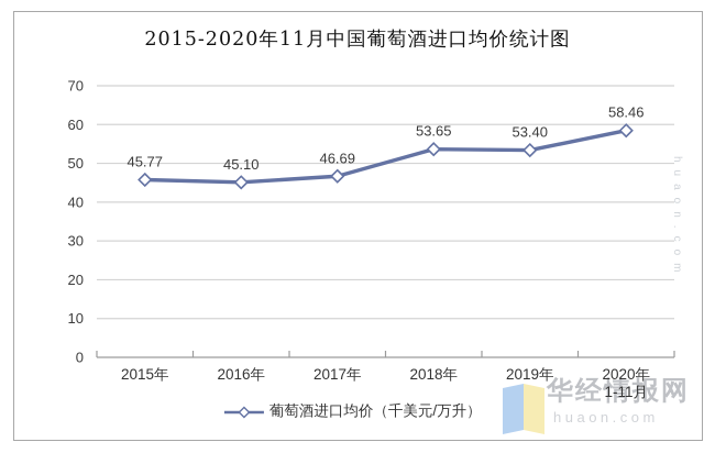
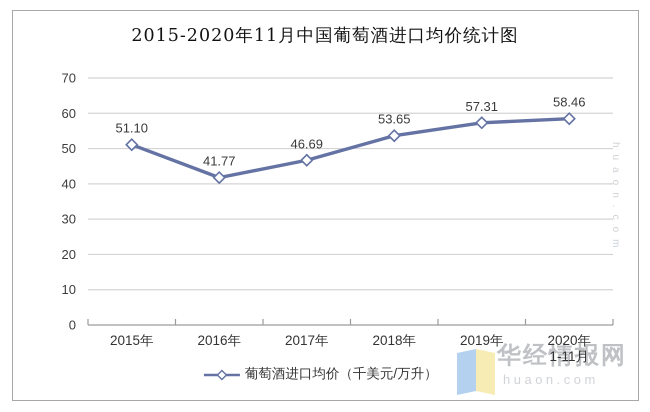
2015年: 45.77 -> 51.10
2016年: 45.10 -> 41.77
2019年: 53.40 -> 57.31
